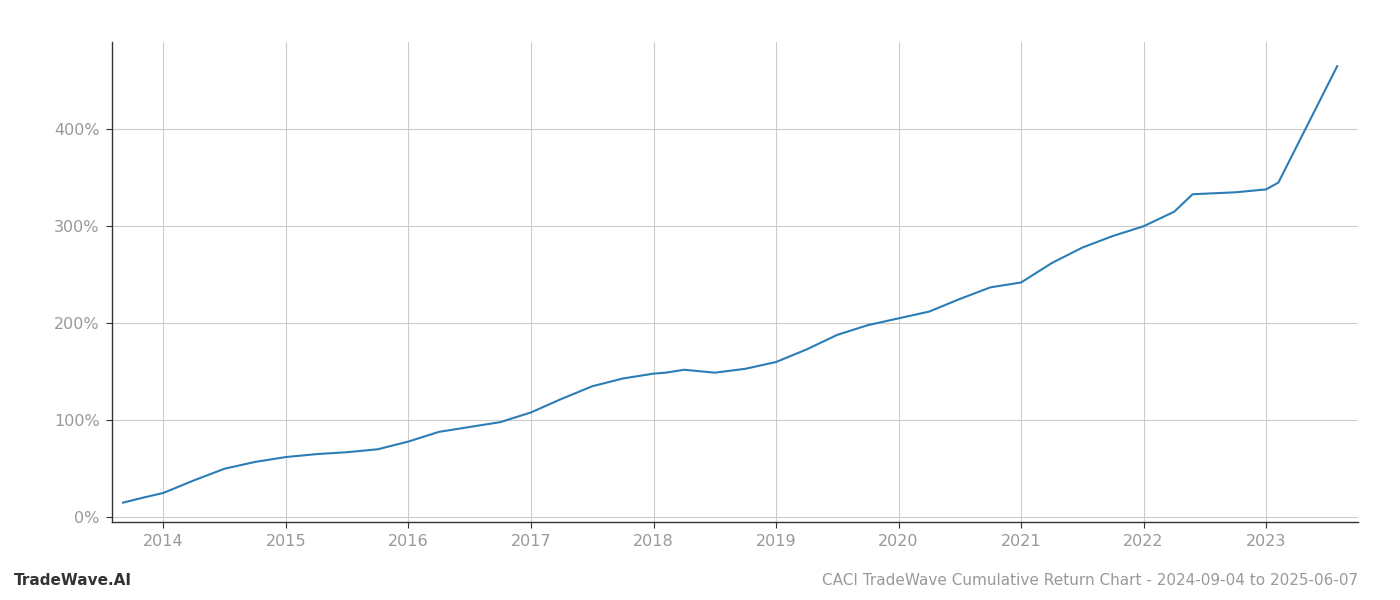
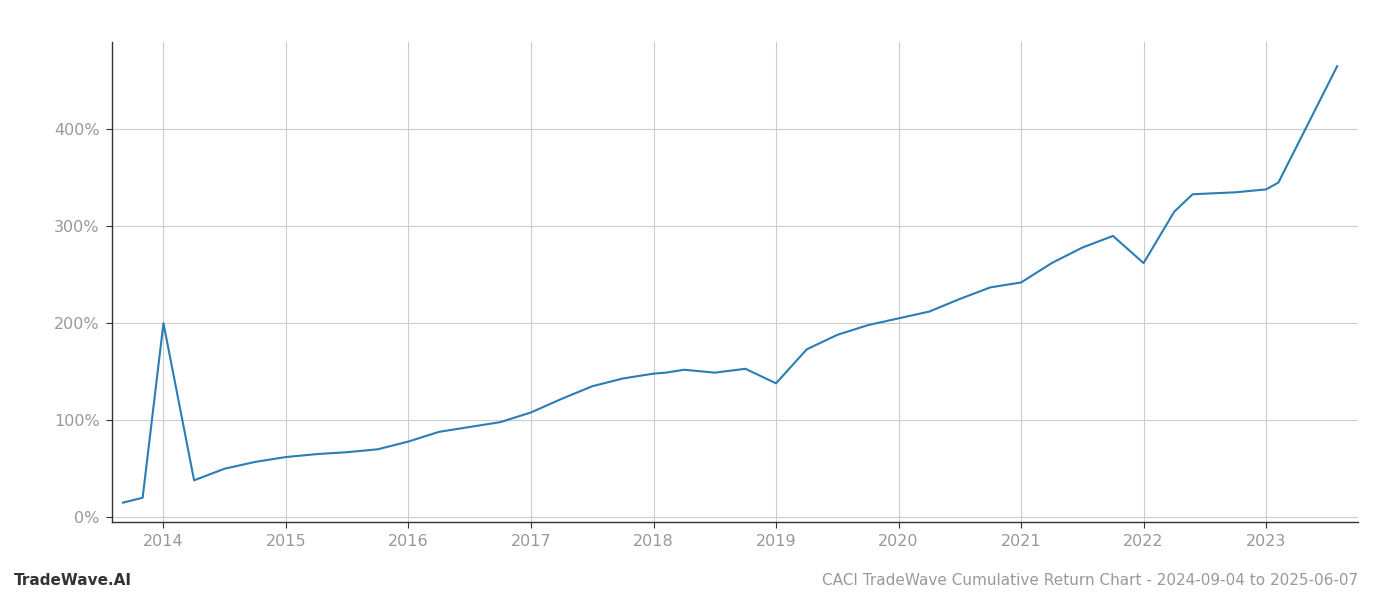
2014: 25% -> 200%
2019: 160% -> 138%
2022: 300% -> 262%
